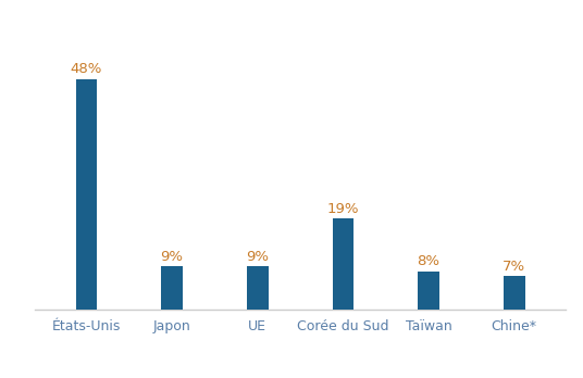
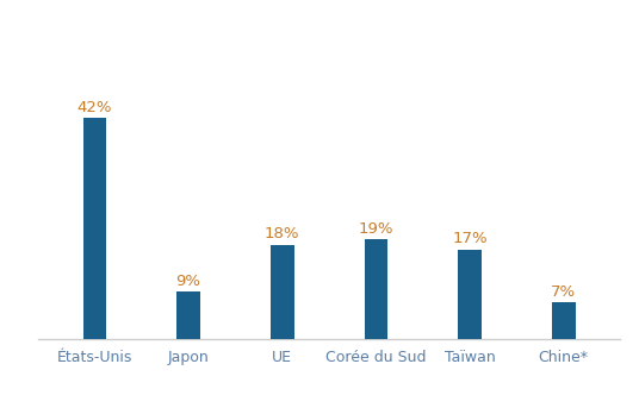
États-Unis: 48% -> 42%
UE: 9% -> 18%
Taïwan: 8% -> 17%
